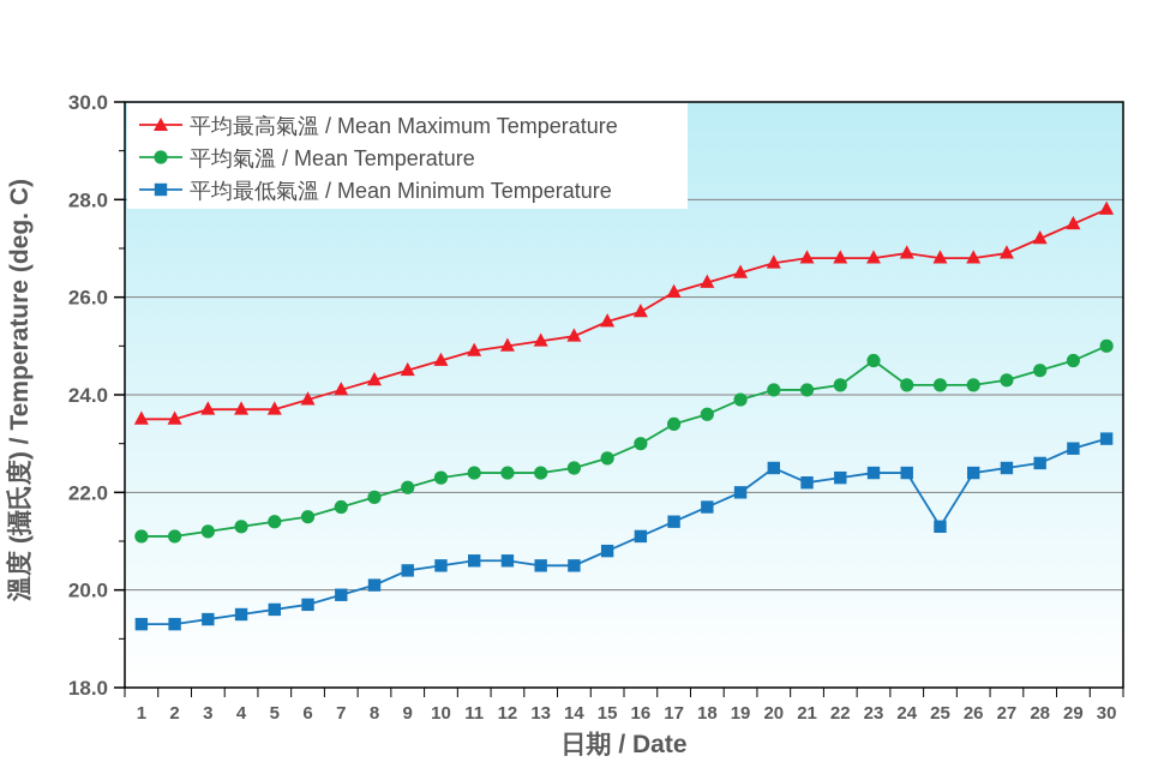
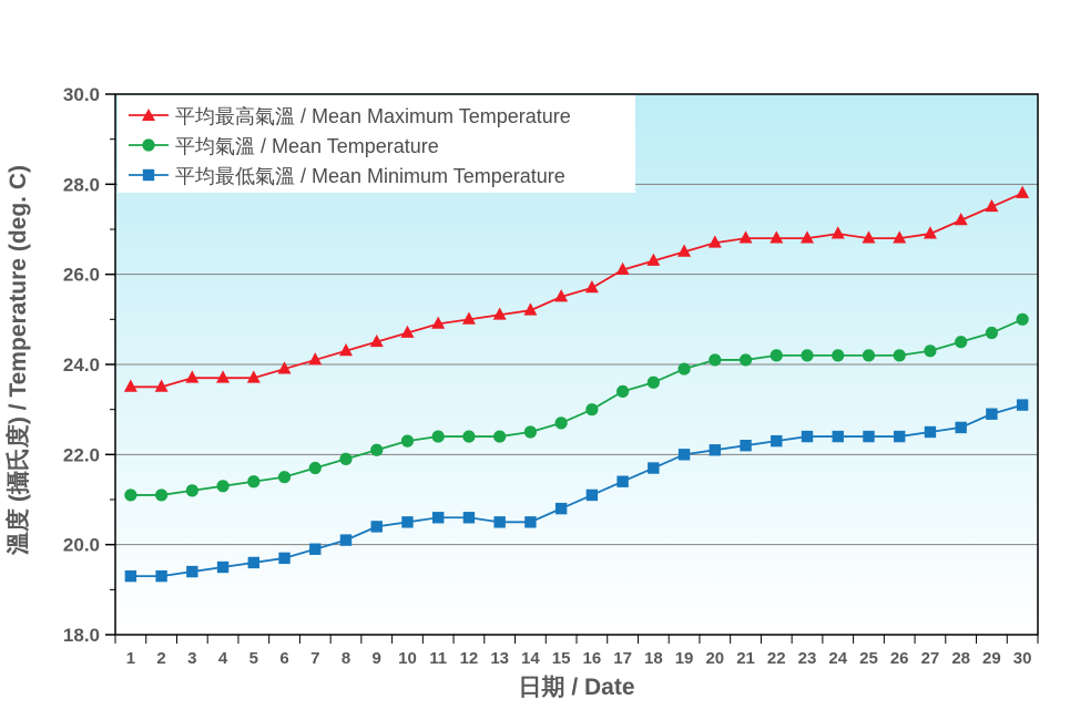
平均最低氣溫 / Mean Minimum Temperature/20: 22.5 -> 22.1
平均氣溫 / Mean Temperature/23: 24.7 -> 24.2
平均最低氣溫 / Mean Minimum Temperature/25: 21.3 -> 22.4
